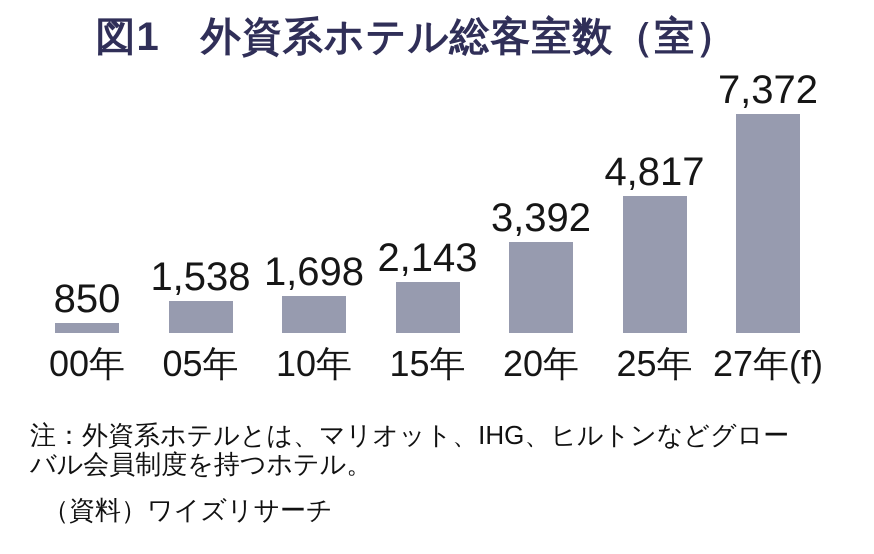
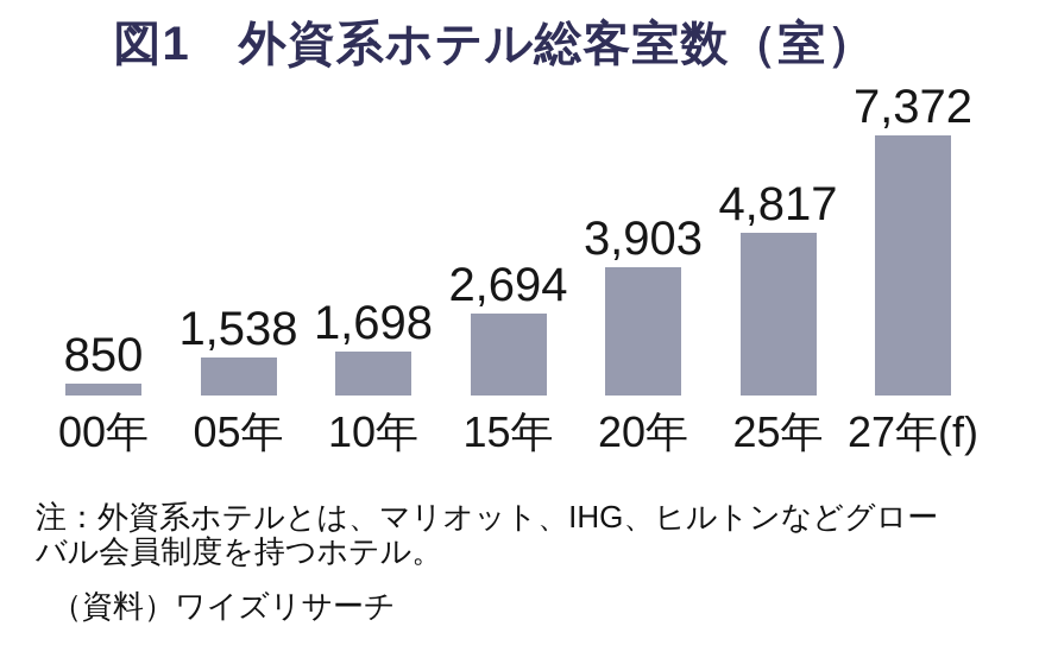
15年: 2,143 -> 2,694
20年: 3,392 -> 3,903
